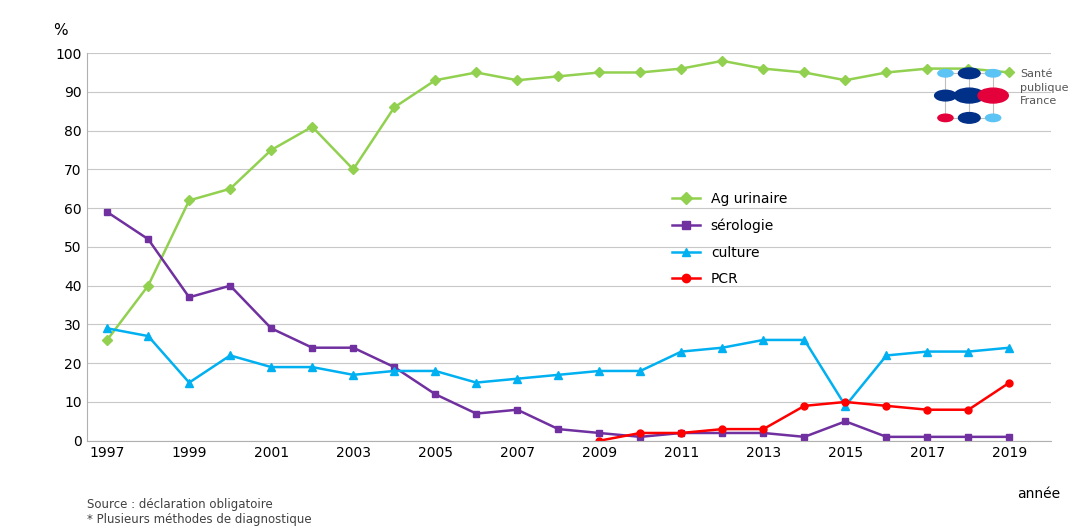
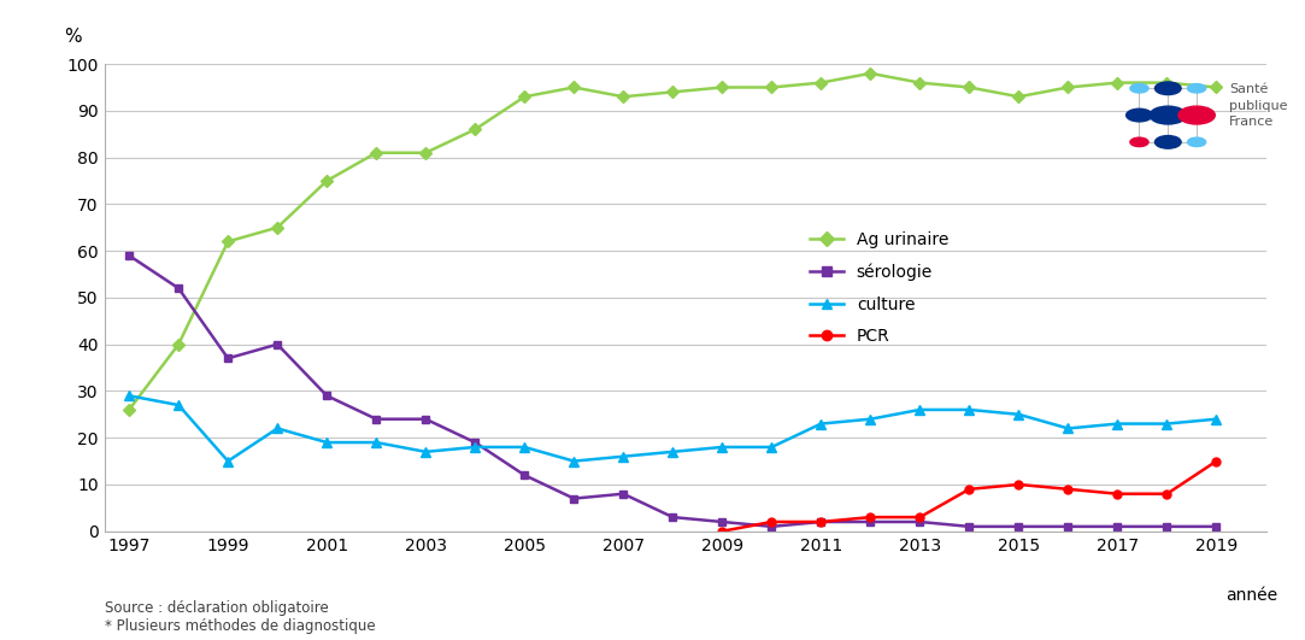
Ag urinaire/2003: 70 -> 81
sérologie/2015: 5 -> 1
culture/2015: 9 -> 25
